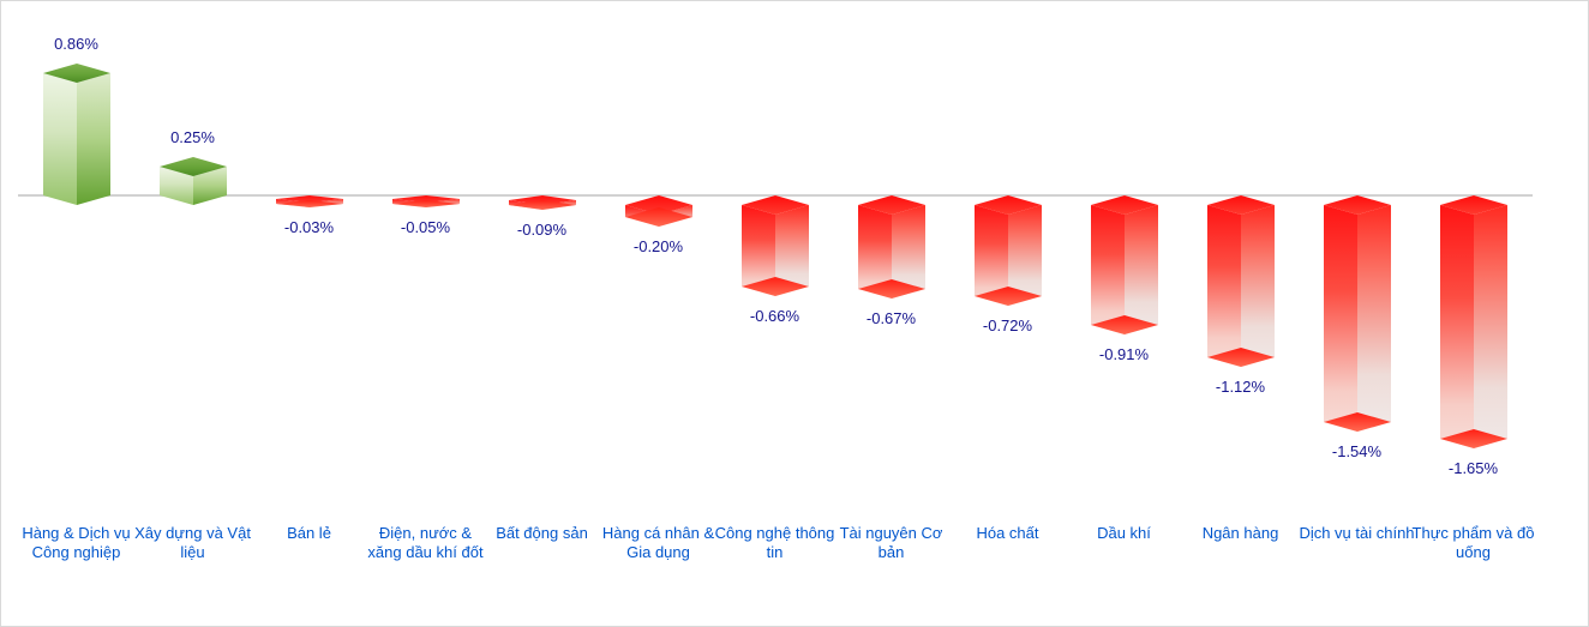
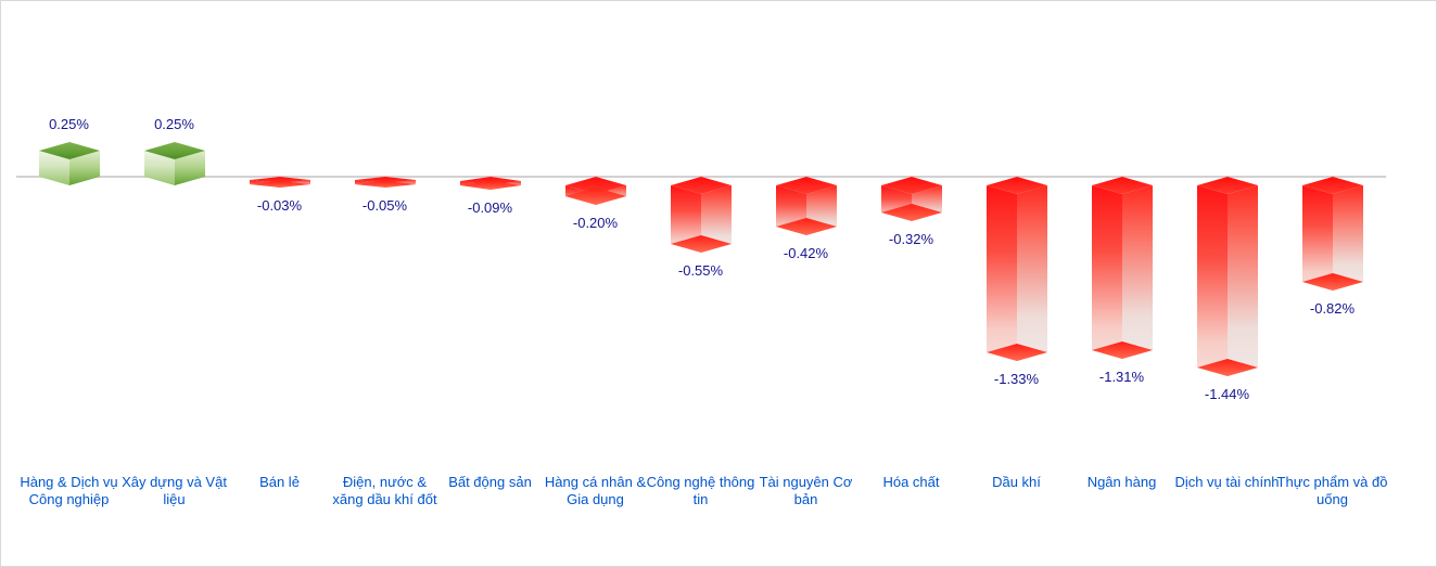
Hàng & Dịch vụ Công nghiệp: 0.86% -> 0.25%
Công nghệ thông tin: -0.66% -> -0.55%
Tài nguyên Cơ bản: -0.67% -> -0.42%
Hóa chất: -0.72% -> -0.32%
Dầu khí: -0.91% -> -1.33%
Ngân hàng: -1.12% -> -1.31%
Dịch vụ tài chính: -1.54% -> -1.44%
Thực phẩm và đồ uống: -1.65% -> -0.82%
